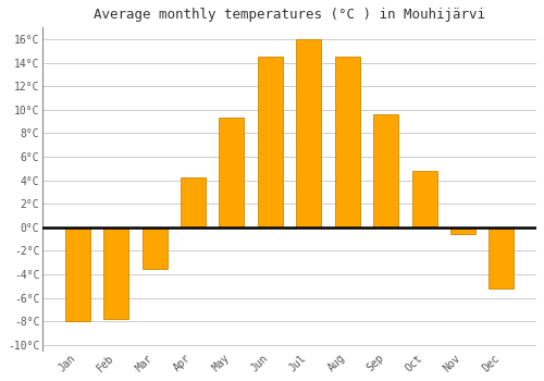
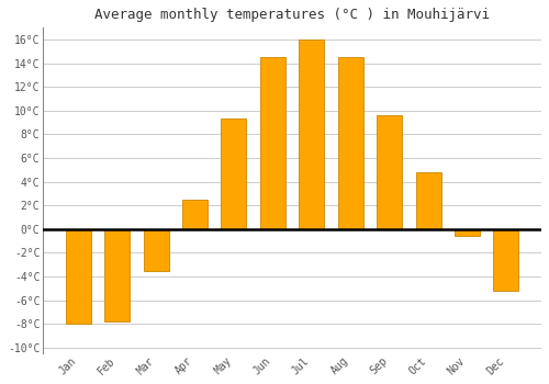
Apr: 4.2°C -> 2.5°C
